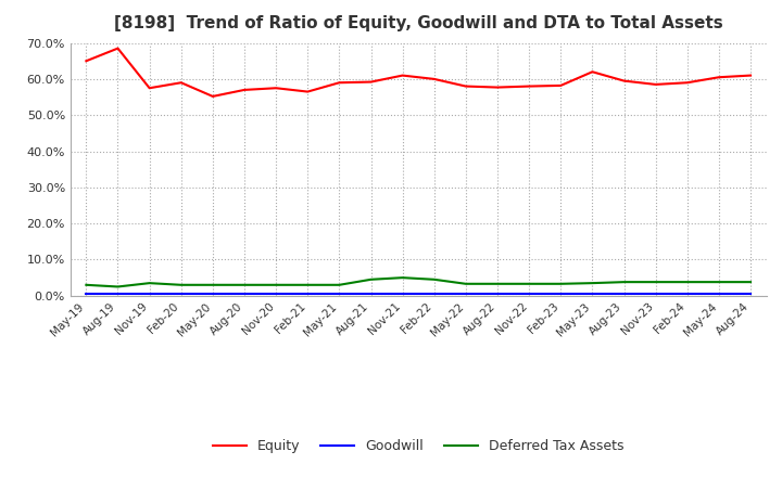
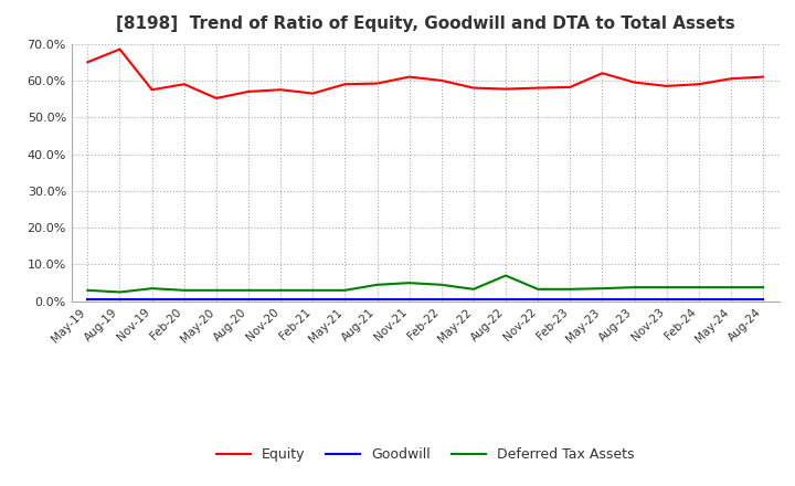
Deferred Tax Assets/Aug-22: 3.3% -> 7.0%
